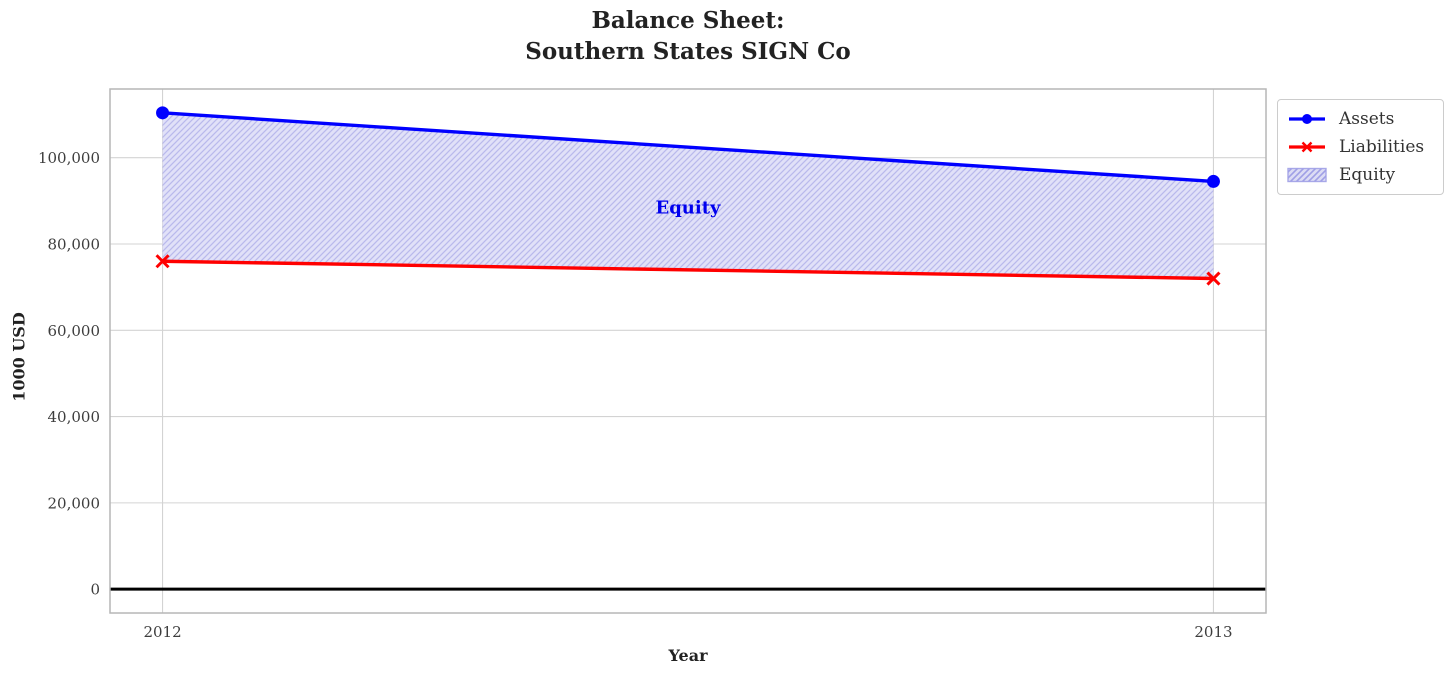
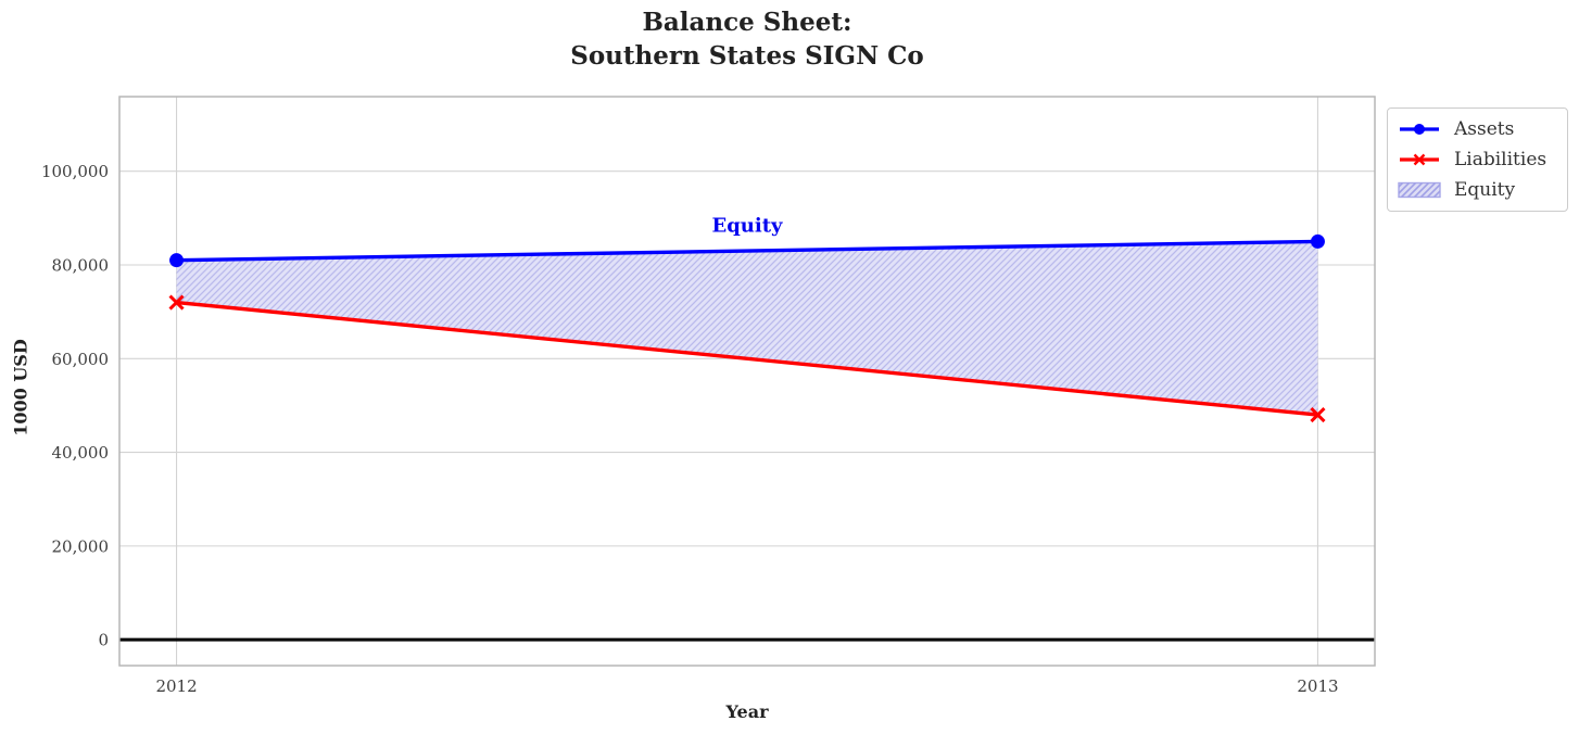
Assets/2012: 110000 -> 81000
Liabilities/2012: 76000 -> 72000
Assets/2013: 94000 -> 85000
Liabilities/2013: 72000 -> 48000
